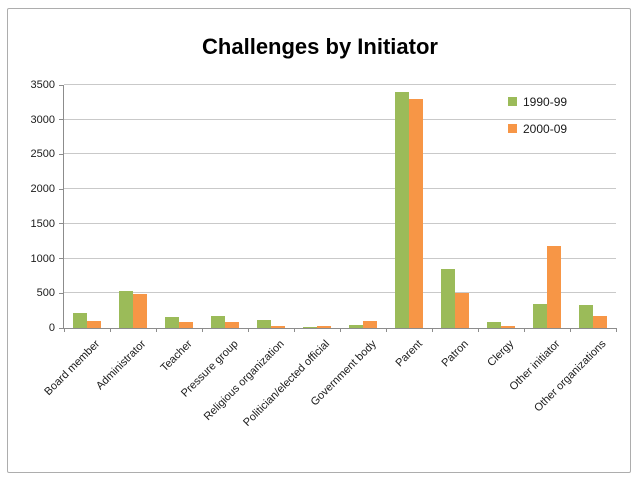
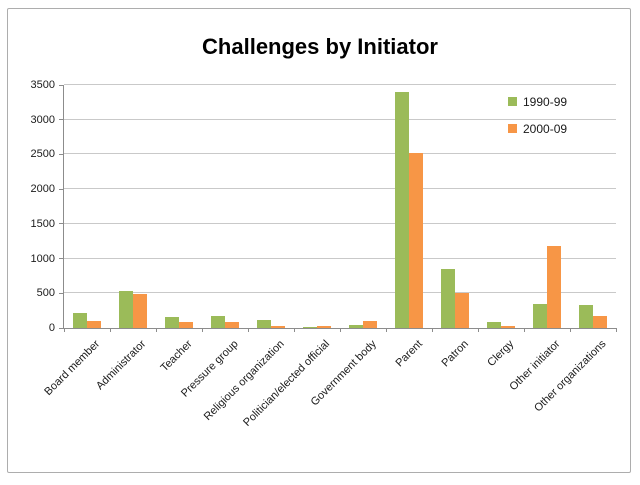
2000-09/Parent: 3300 -> 2500
